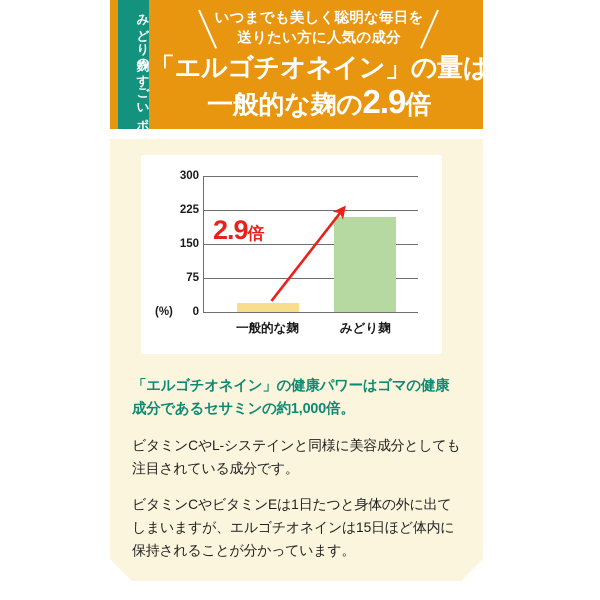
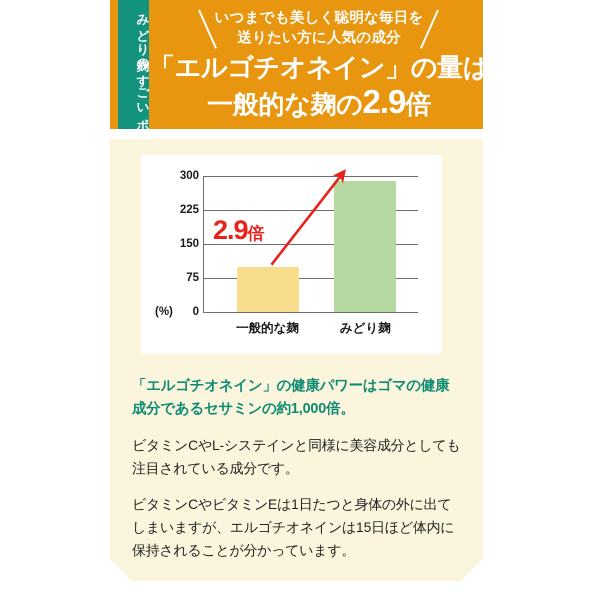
一般的な麹: 20 -> 100
みどり麹: 210 -> 290
